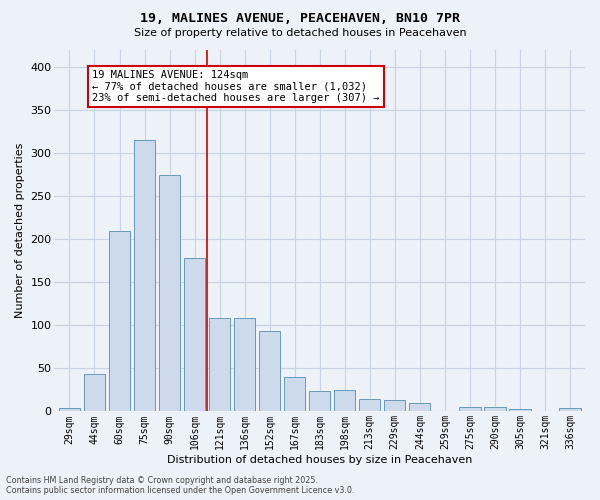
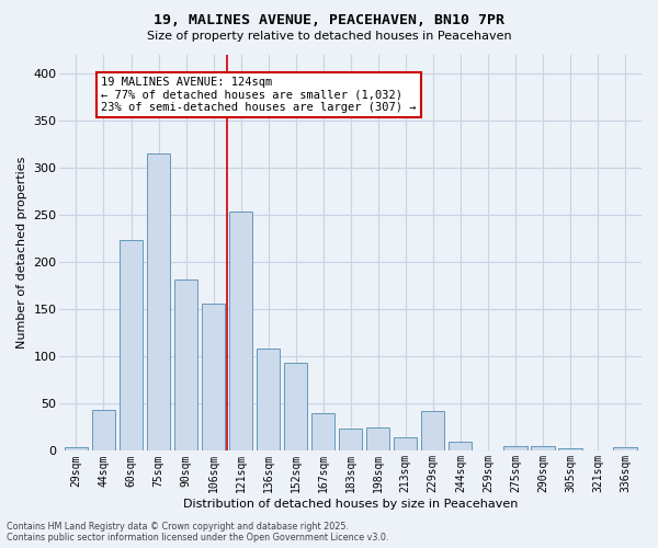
60sqm: 210 -> 224
90sqm: 275 -> 182
106sqm: 178 -> 156
121sqm: 108 -> 254
229sqm: 13 -> 42
